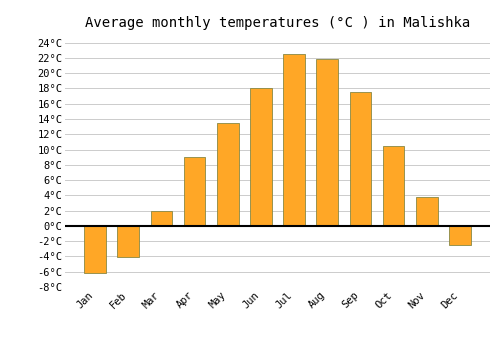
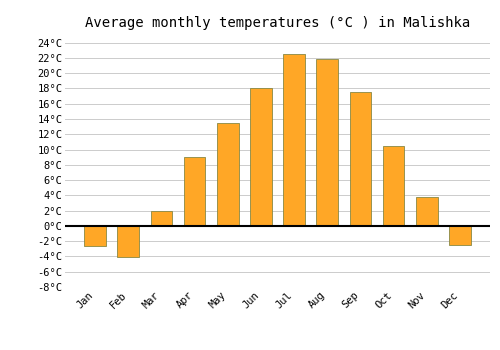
Jan: -6.2°C -> -2.6°C
